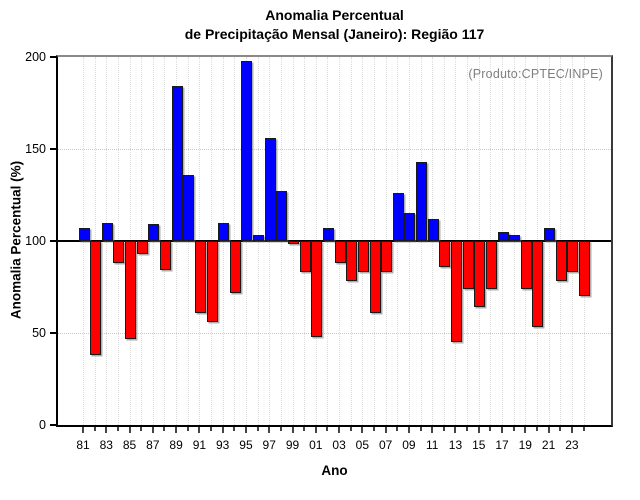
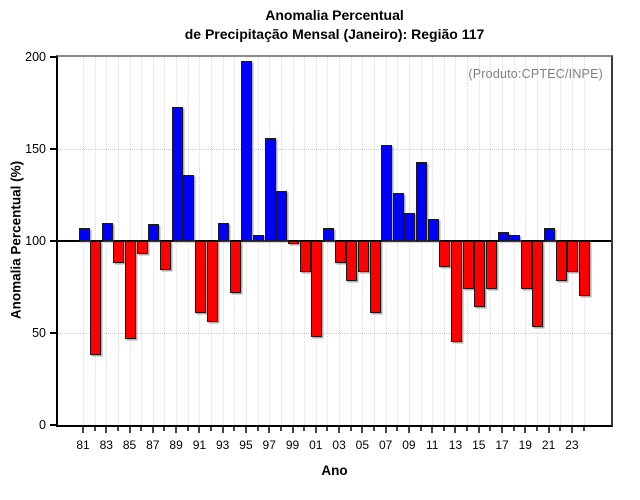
89: 184 -> 173
07: 83 -> 152
